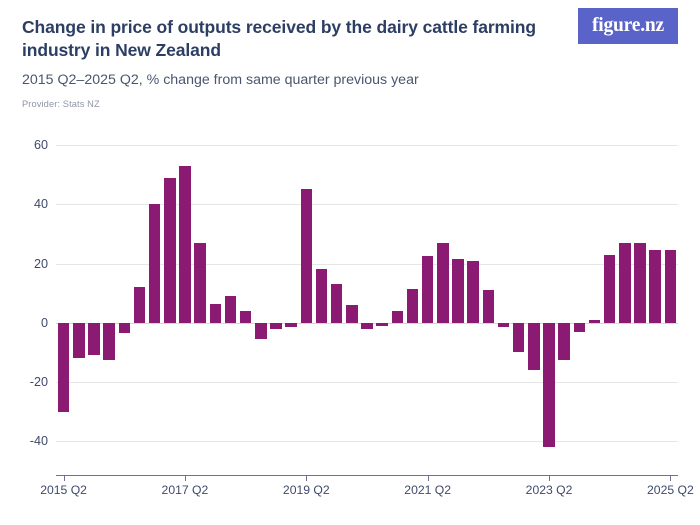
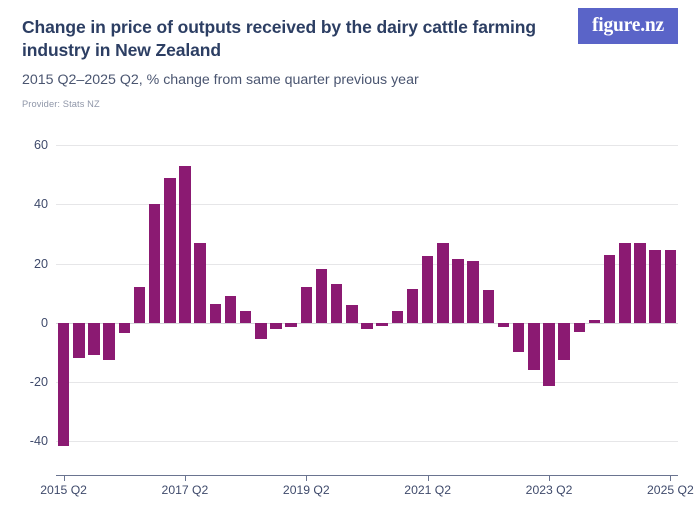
2015 Q2: -30 -> -42
2019 Q2: 45 -> 12
2023 Q2: -42 -> -22
